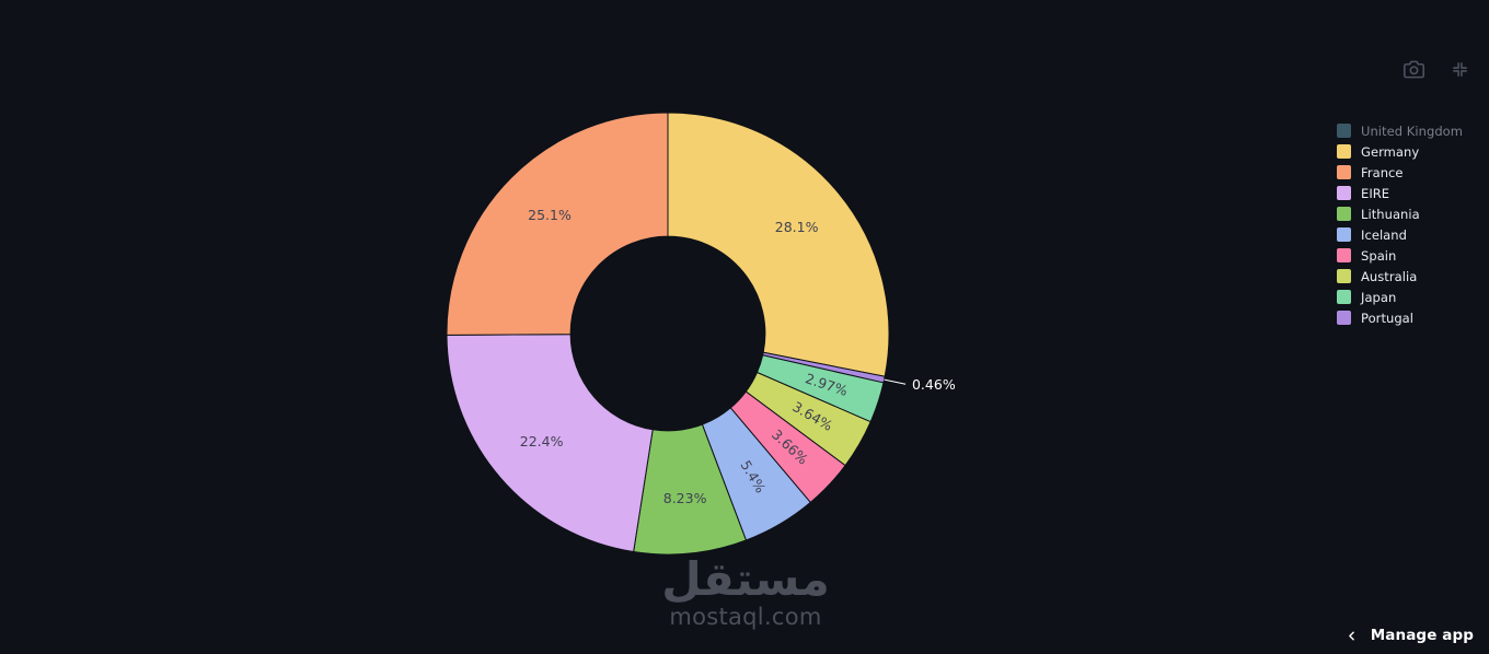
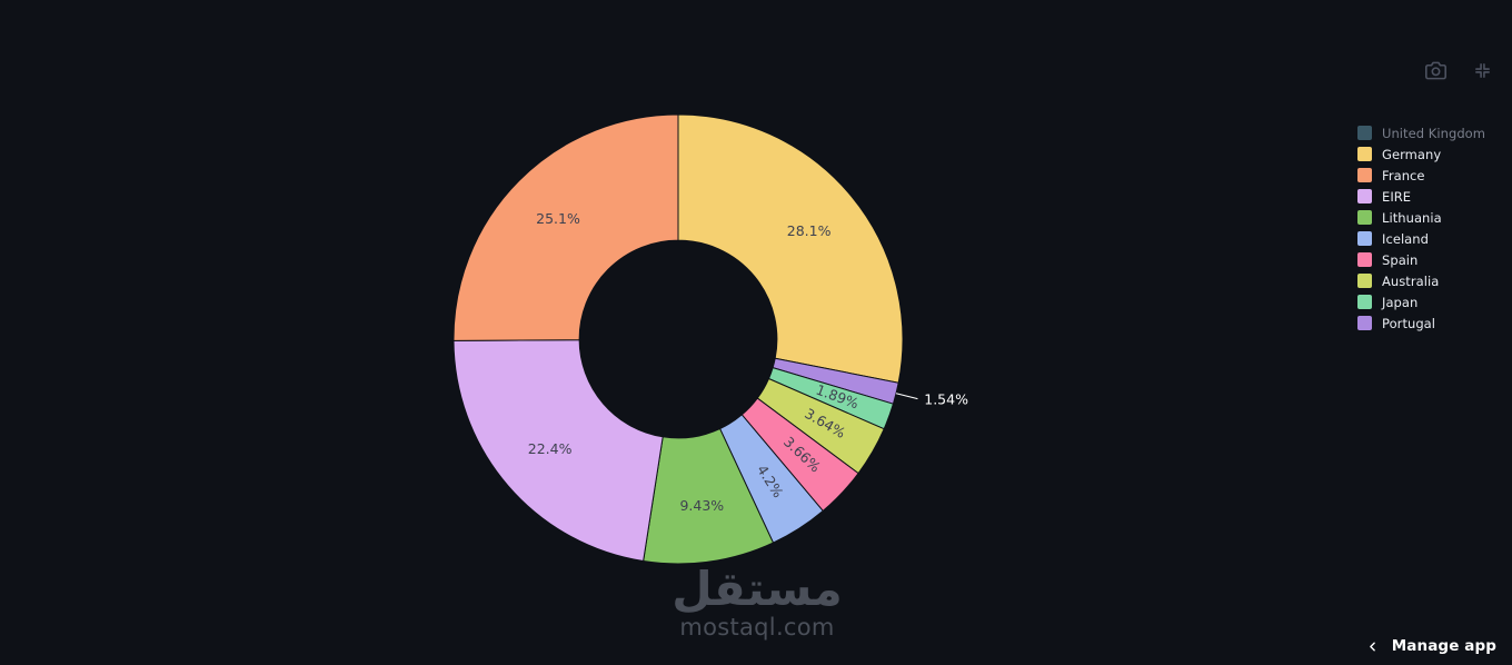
Portugal: 0.46% -> 1.54%
Japan: 2.97% -> 1.89%
Iceland: 5.4% -> 4.2%
Lithuania: 8.23% -> 9.43%
